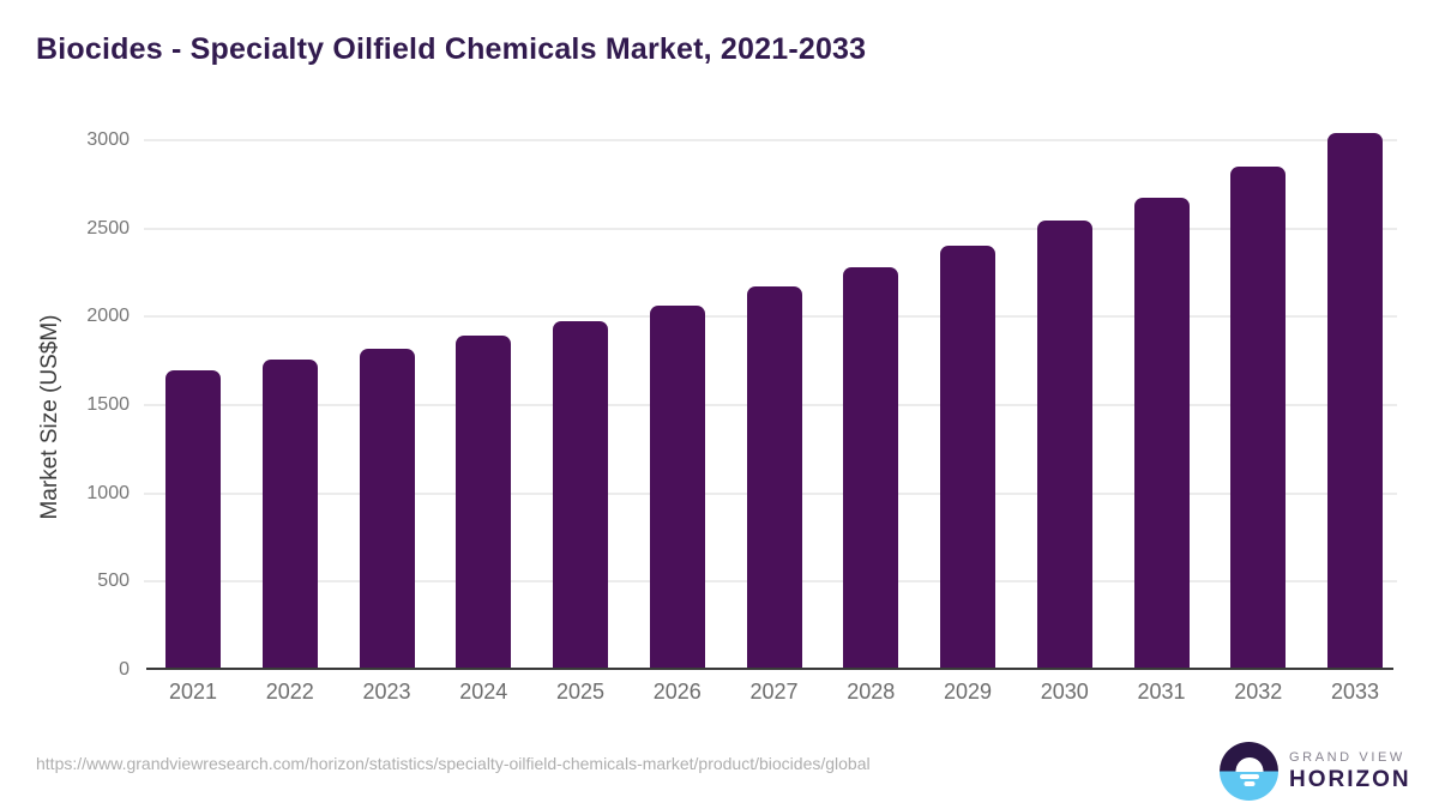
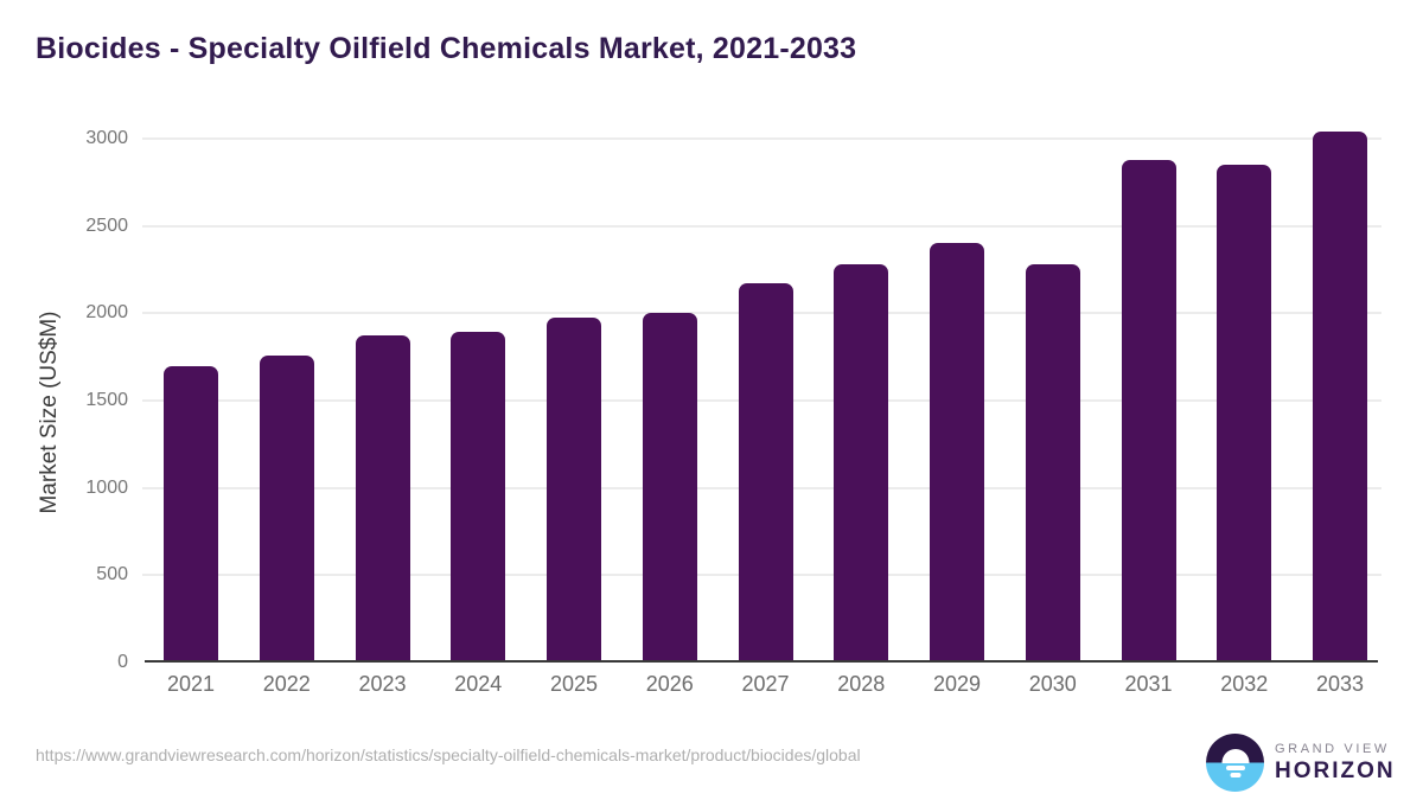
2023: 1820 -> 1870
2026: 2060 -> 2000
2030: 2540 -> 2280
2031: 2680 -> 2880
